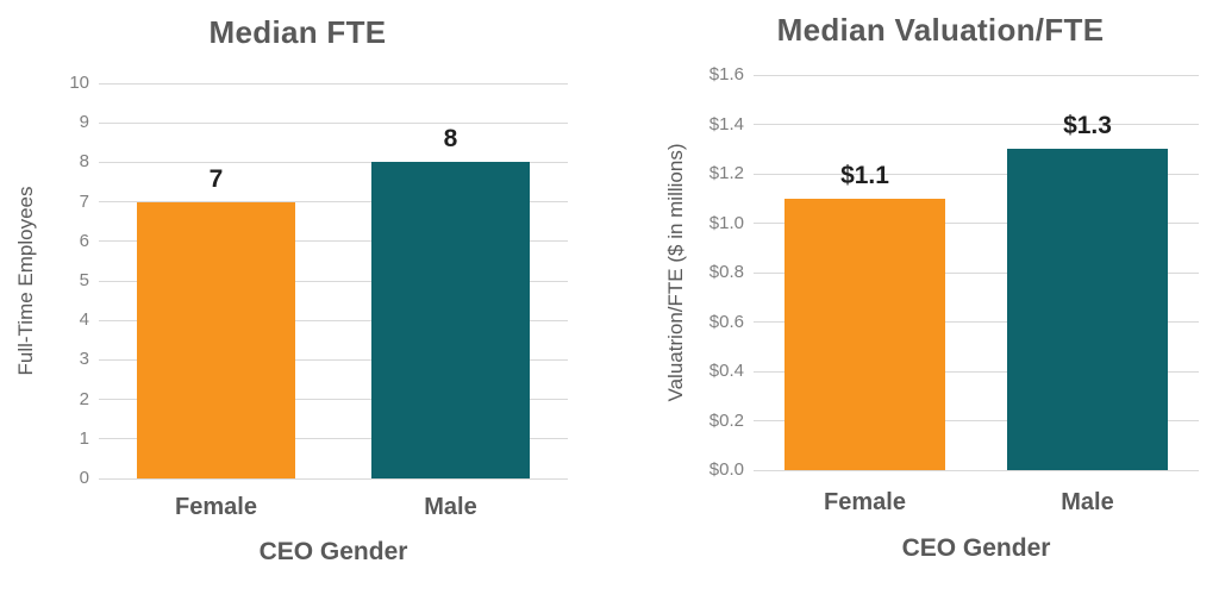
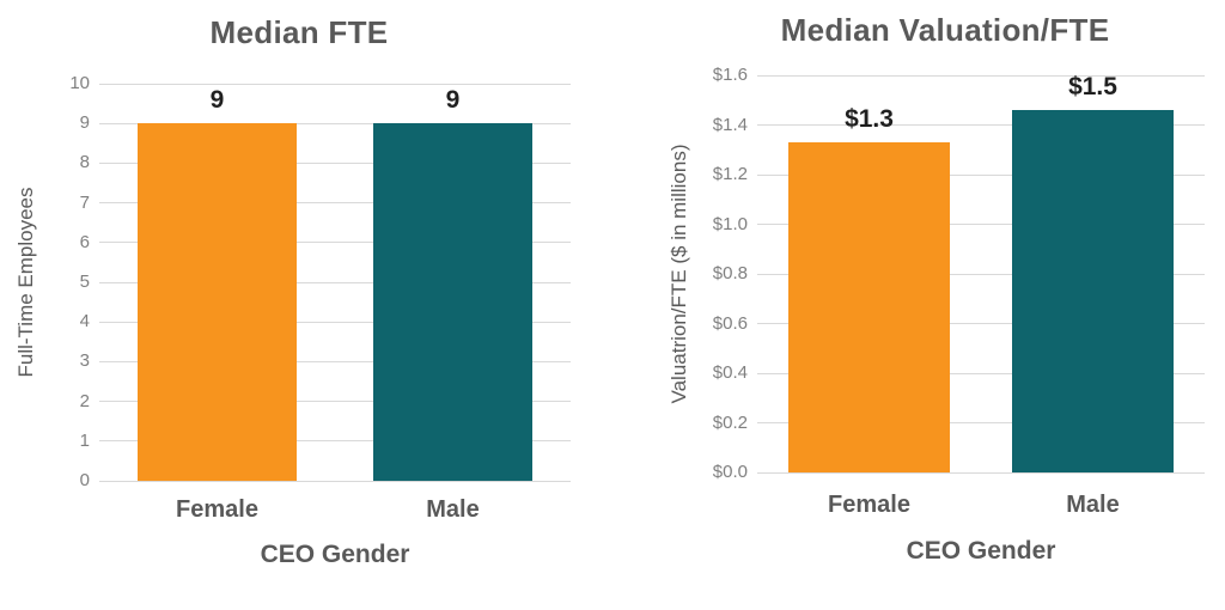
Median FTE/Female: 7 -> 9
Median FTE/Male: 8 -> 9
Median Valuation/FTE/Female: $1.1 -> $1.3
Median Valuation/FTE/Male: $1.3 -> $1.5
